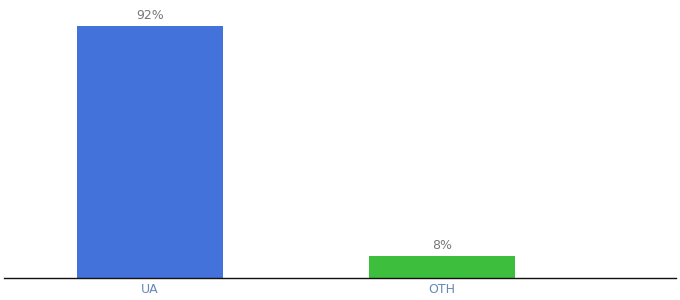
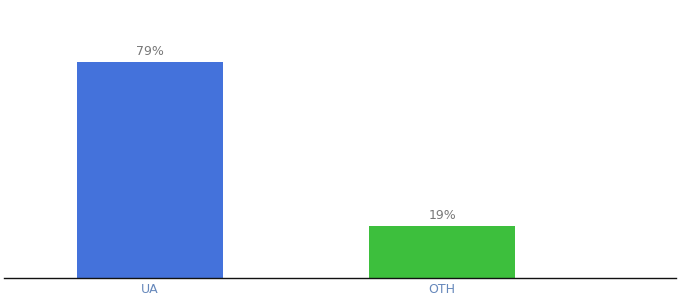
UA: 92% -> 79%
OTH: 8% -> 19%
